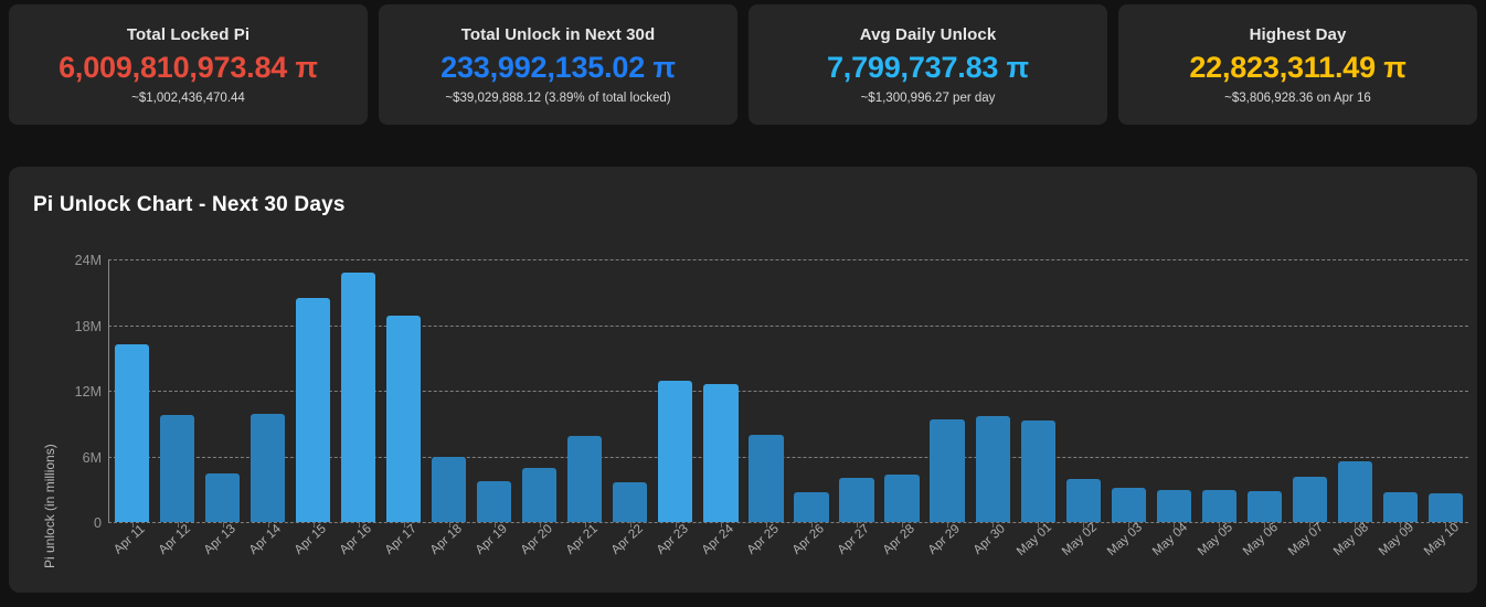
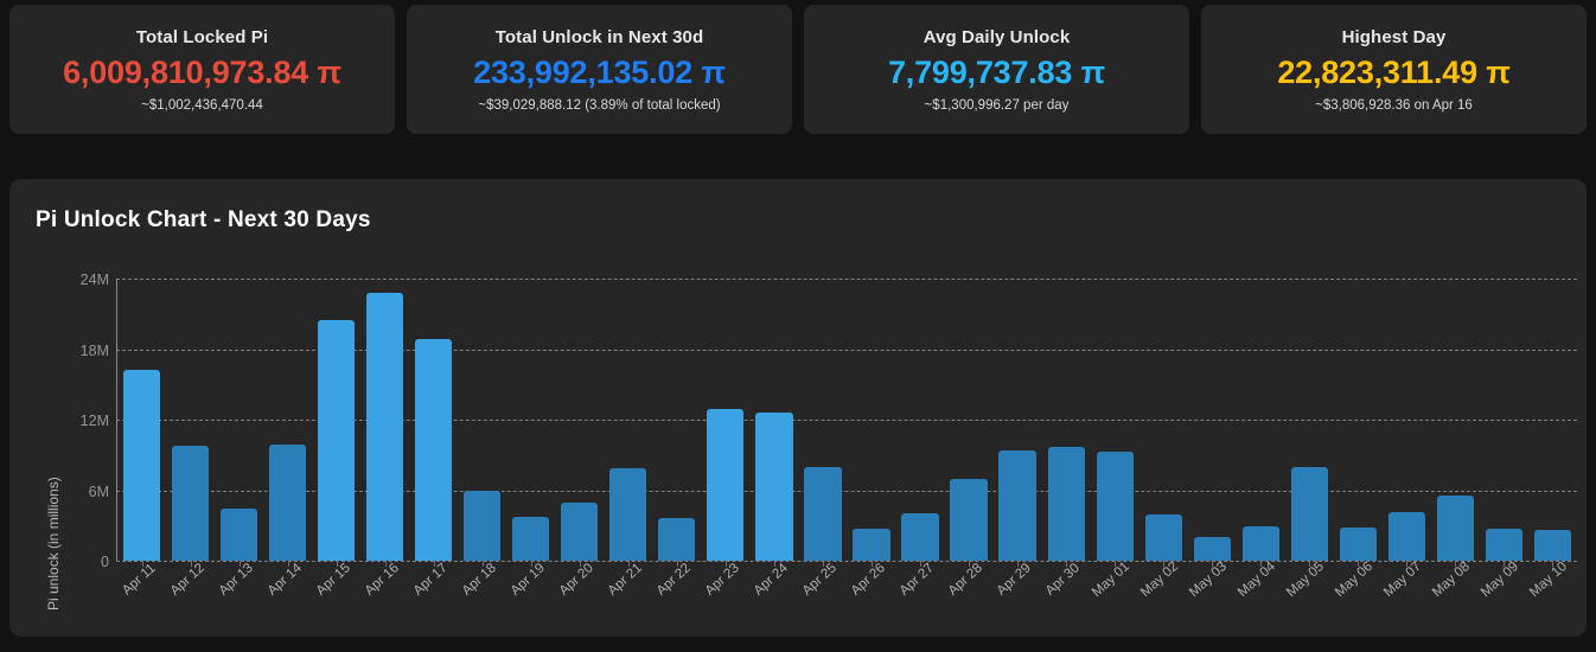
Apr 28: 4M -> 7M
May 03: 3M -> 2M
May 05: 3M -> 8M
